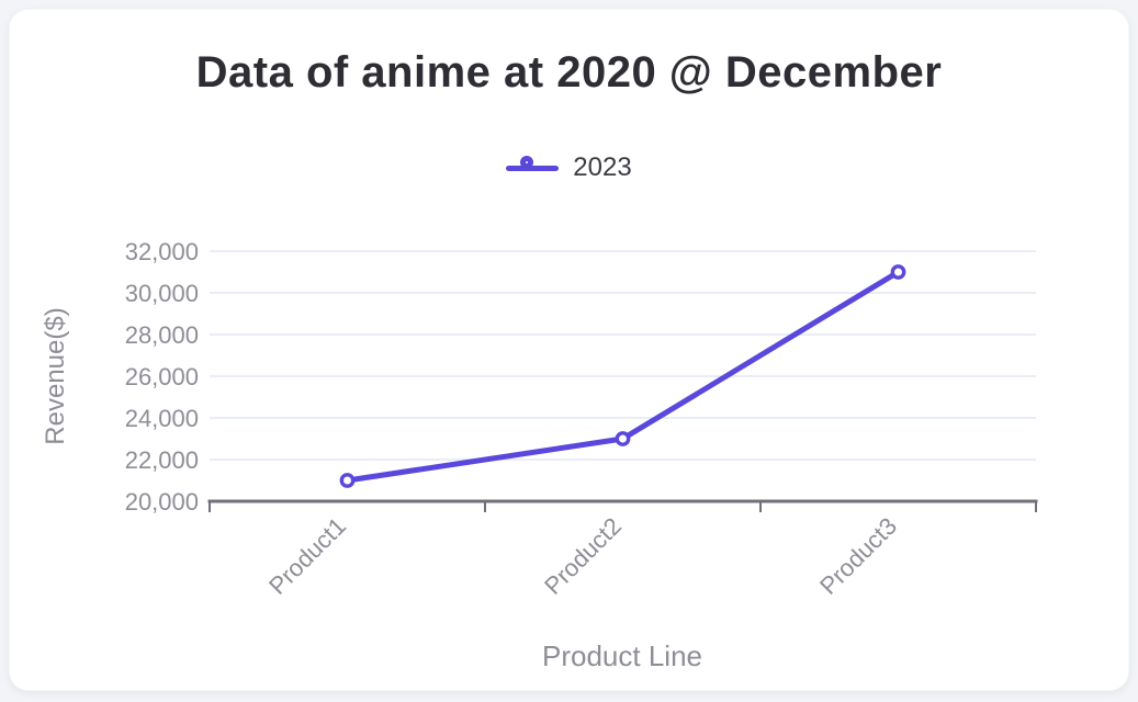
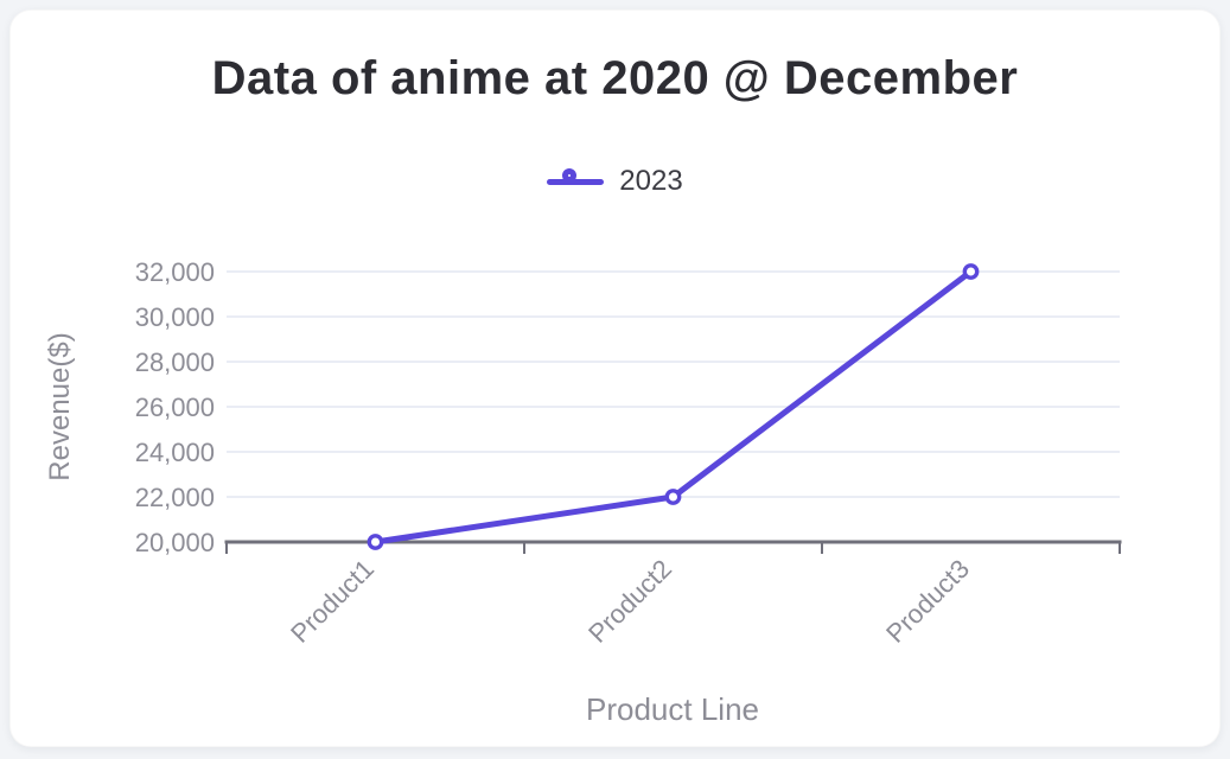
Product1: 21000 -> 20000
Product2: 23000 -> 22000
Product3: 31000 -> 32000
